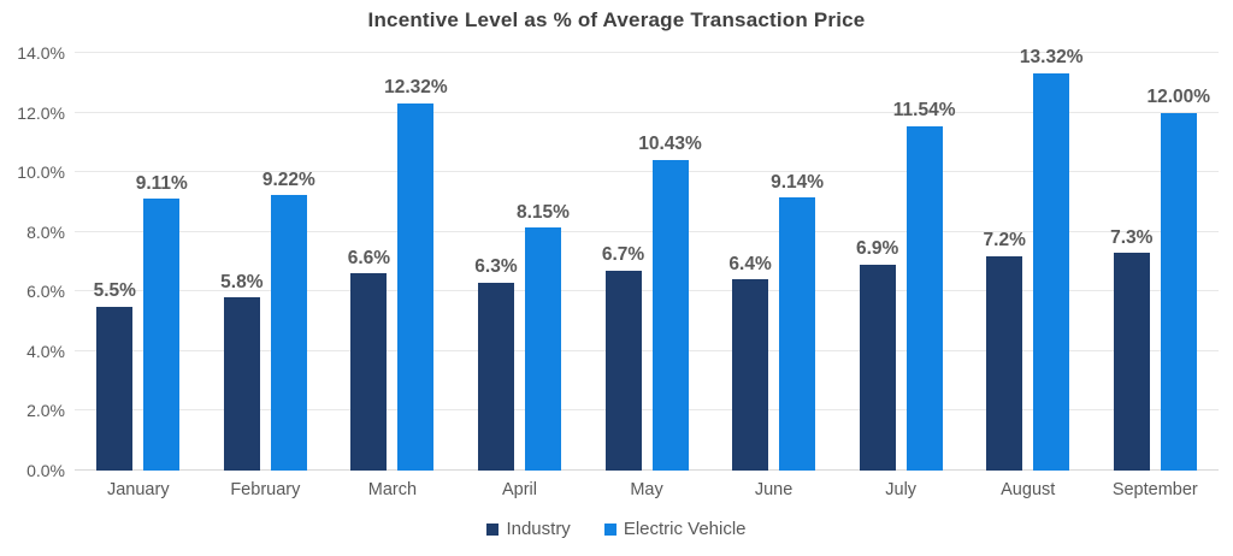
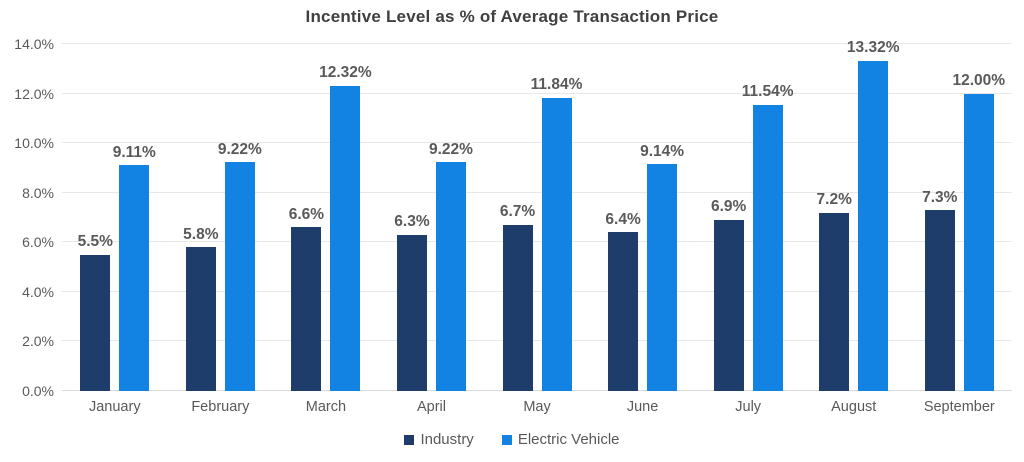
Electric Vehicle/April: 8.15% -> 9.22%
Electric Vehicle/May: 10.43% -> 11.84%
